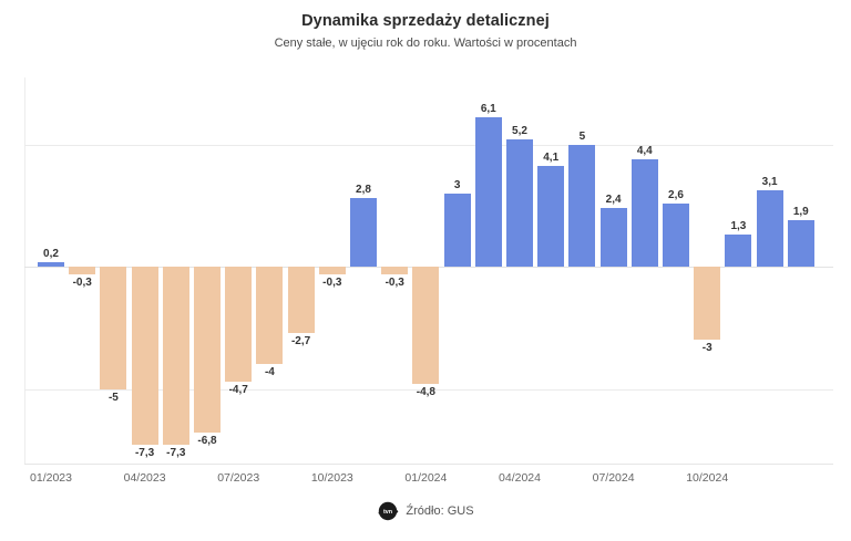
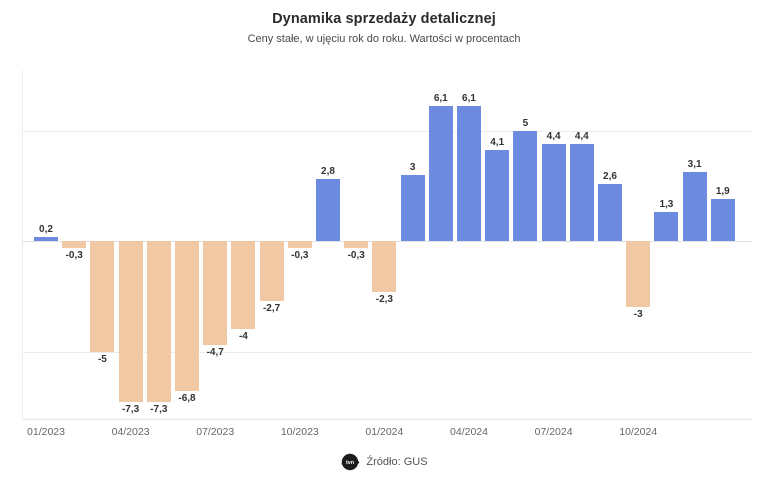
01/2024: -4,8 -> -2,3
04/2024: 5,2 -> 6,1
07/2024: 2,4 -> 4,4
